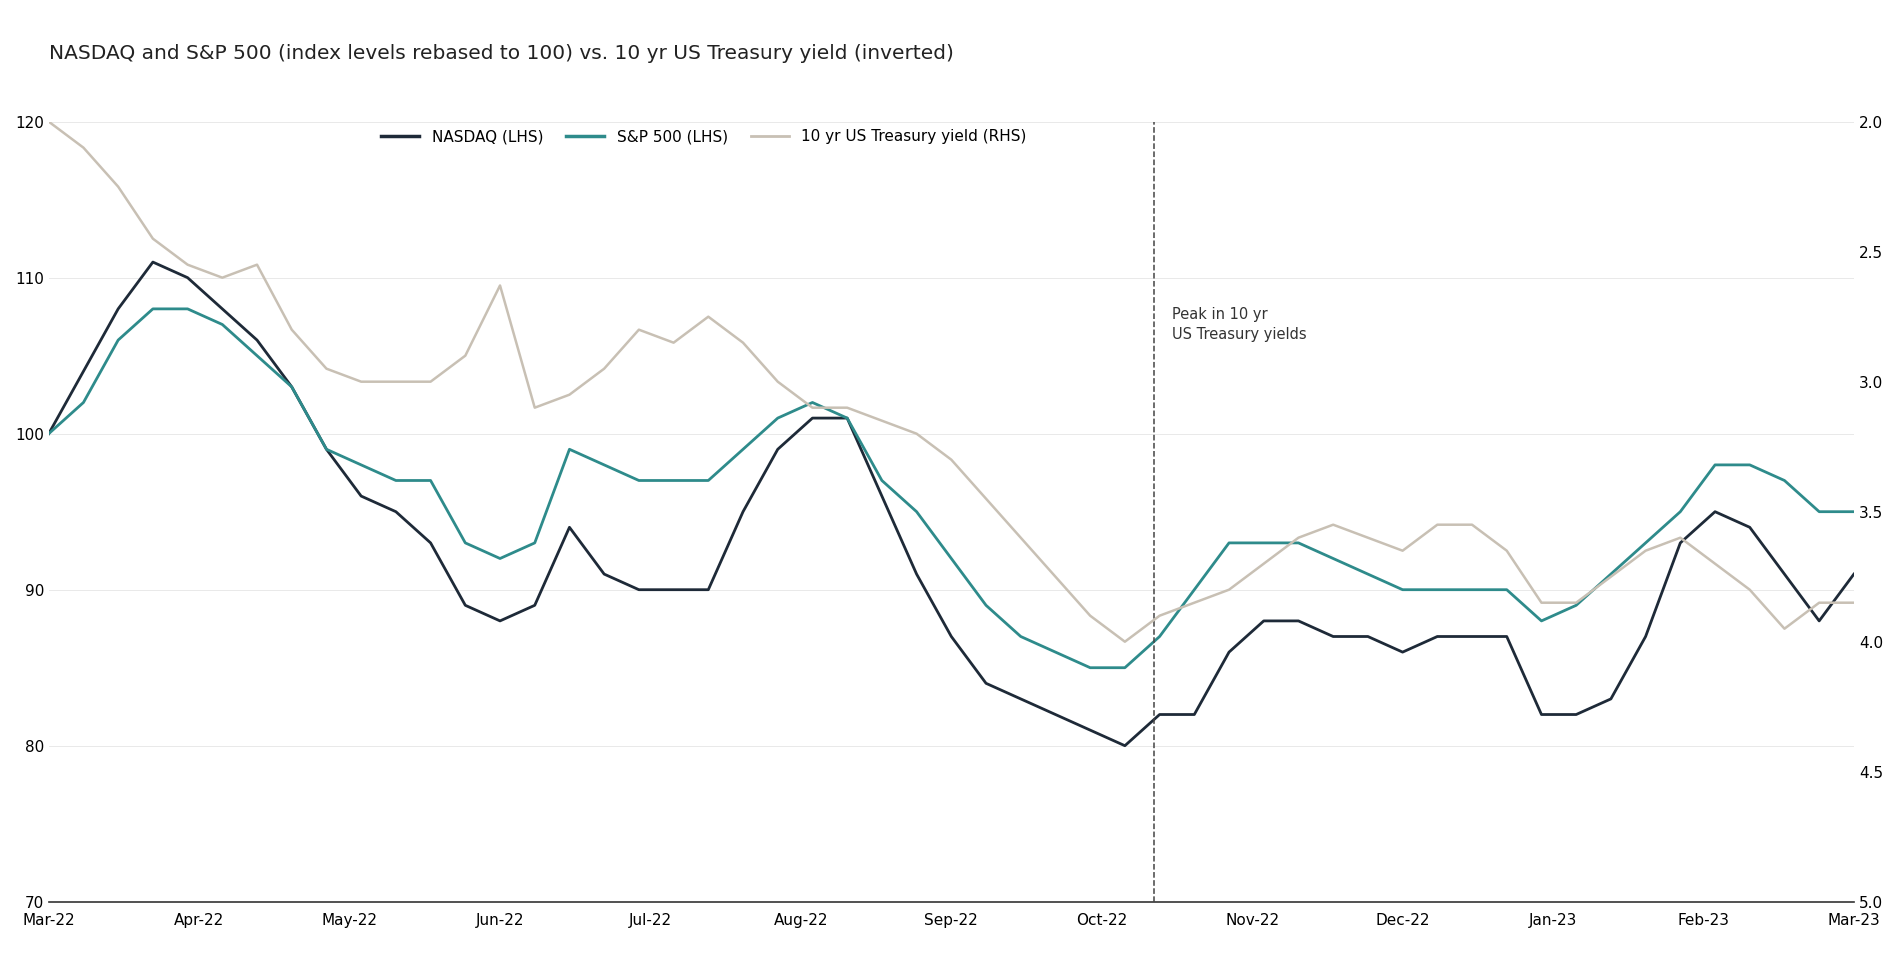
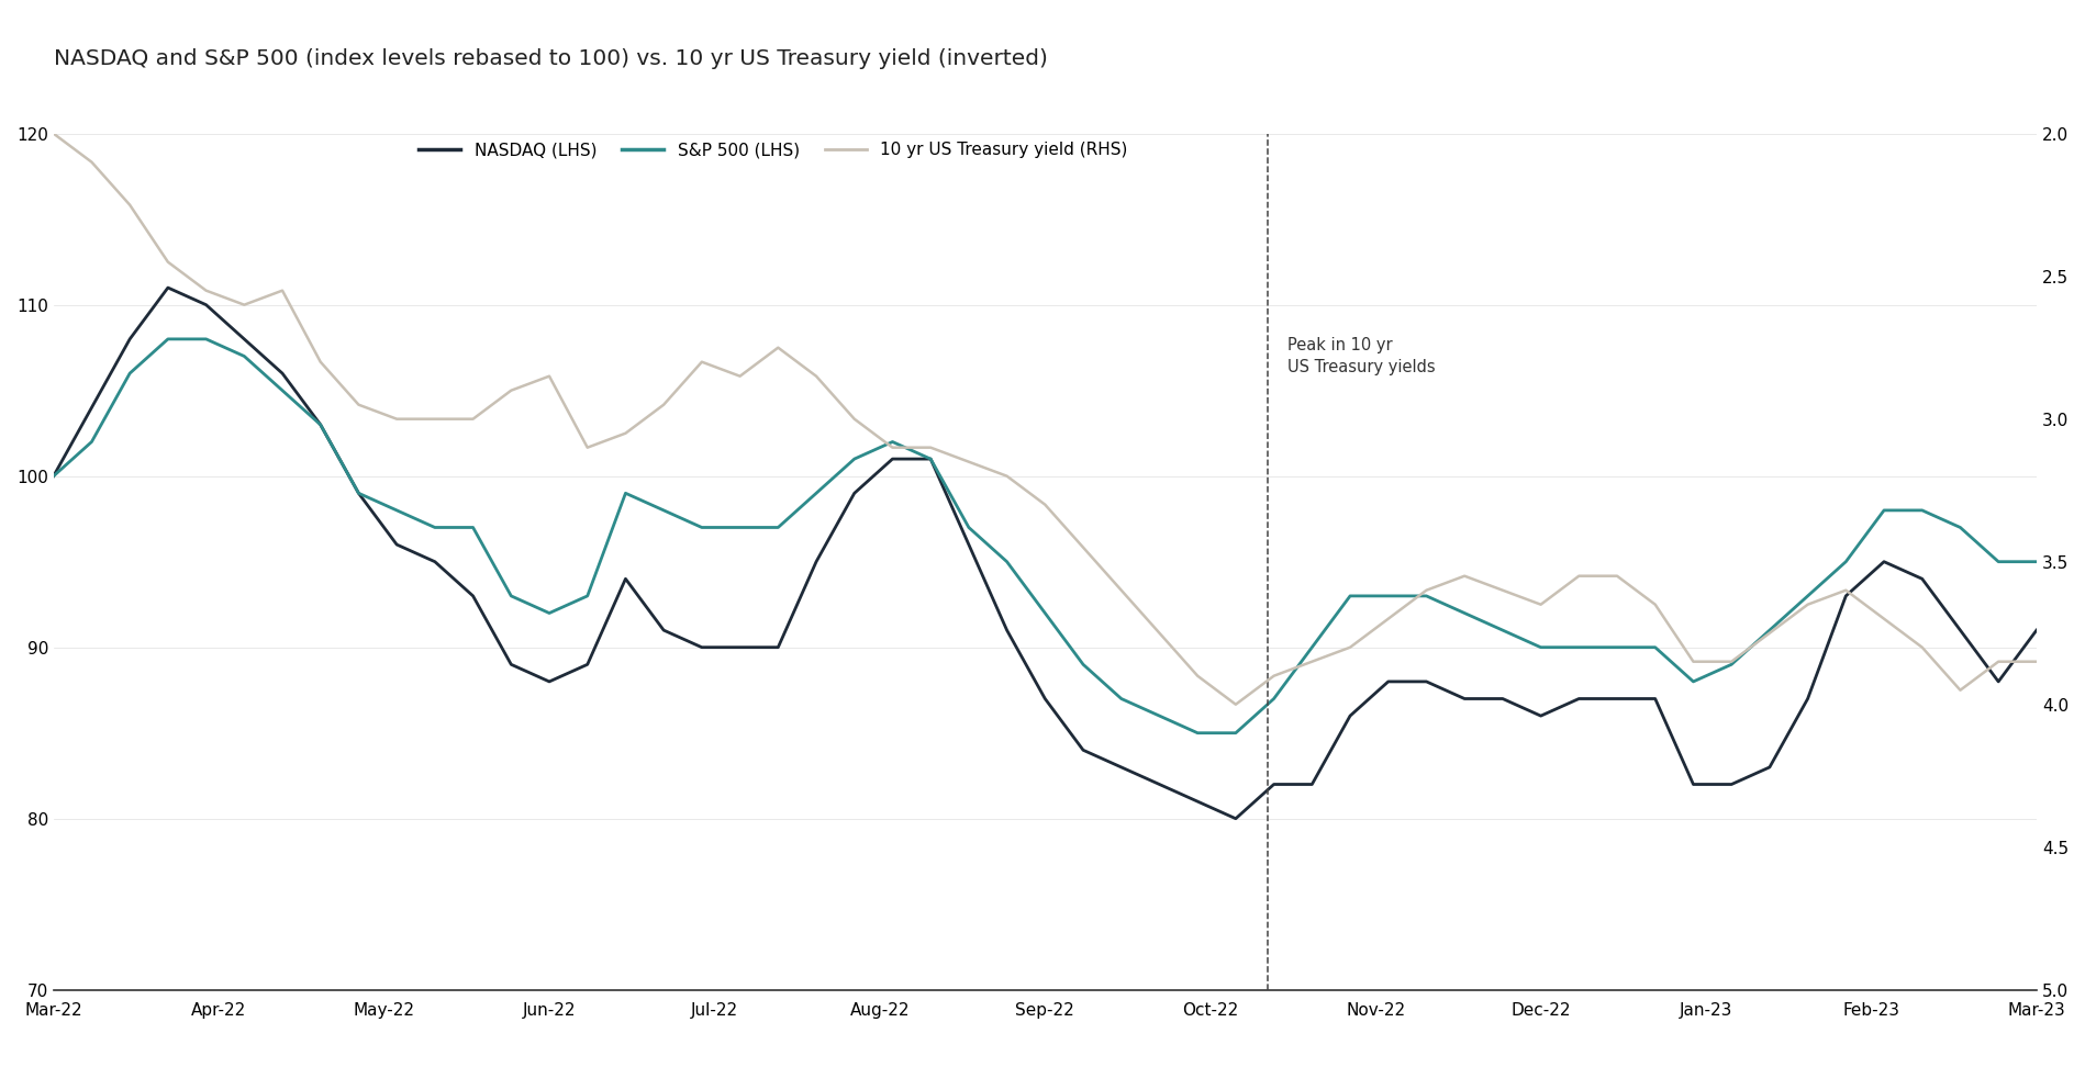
10 yr US Treasury yield (RHS)/Jun-22: 2.63 -> 2.85
